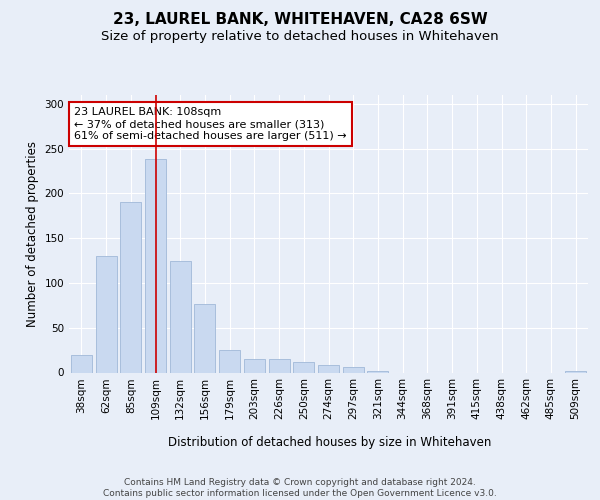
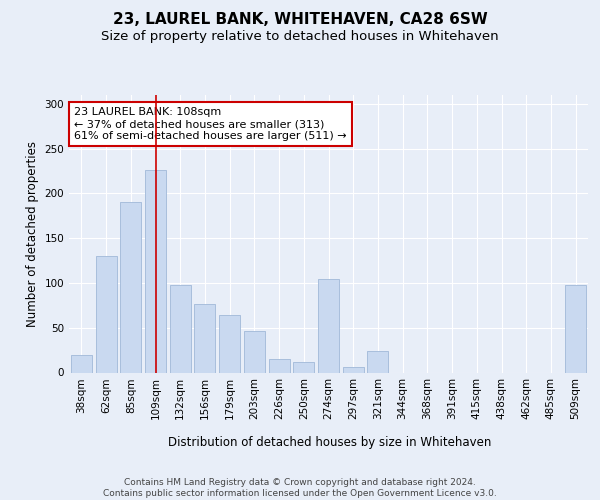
109sqm: 238 -> 226
132sqm: 125 -> 98
179sqm: 25 -> 64
203sqm: 15 -> 46
274sqm: 8 -> 104
321sqm: 2 -> 24
509sqm: 2 -> 98
